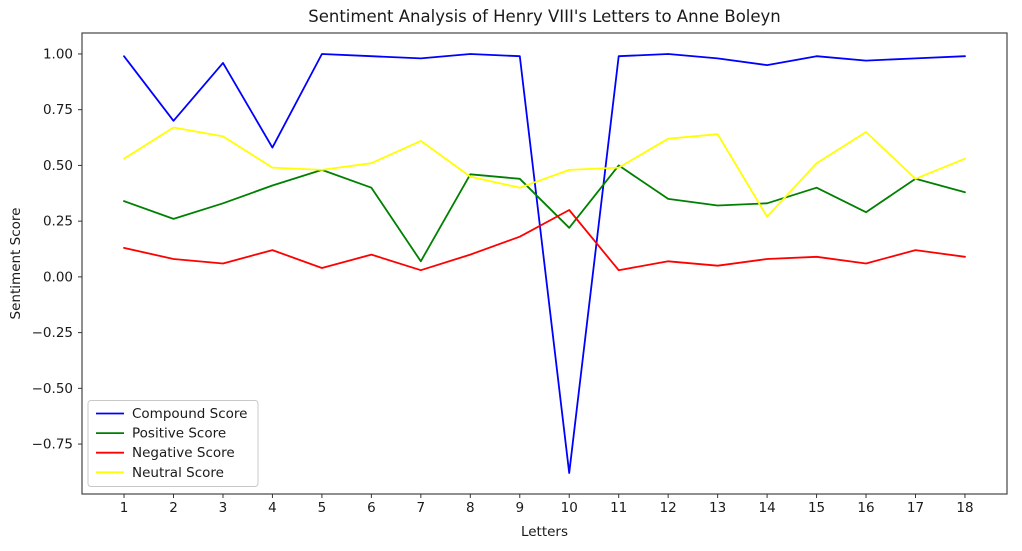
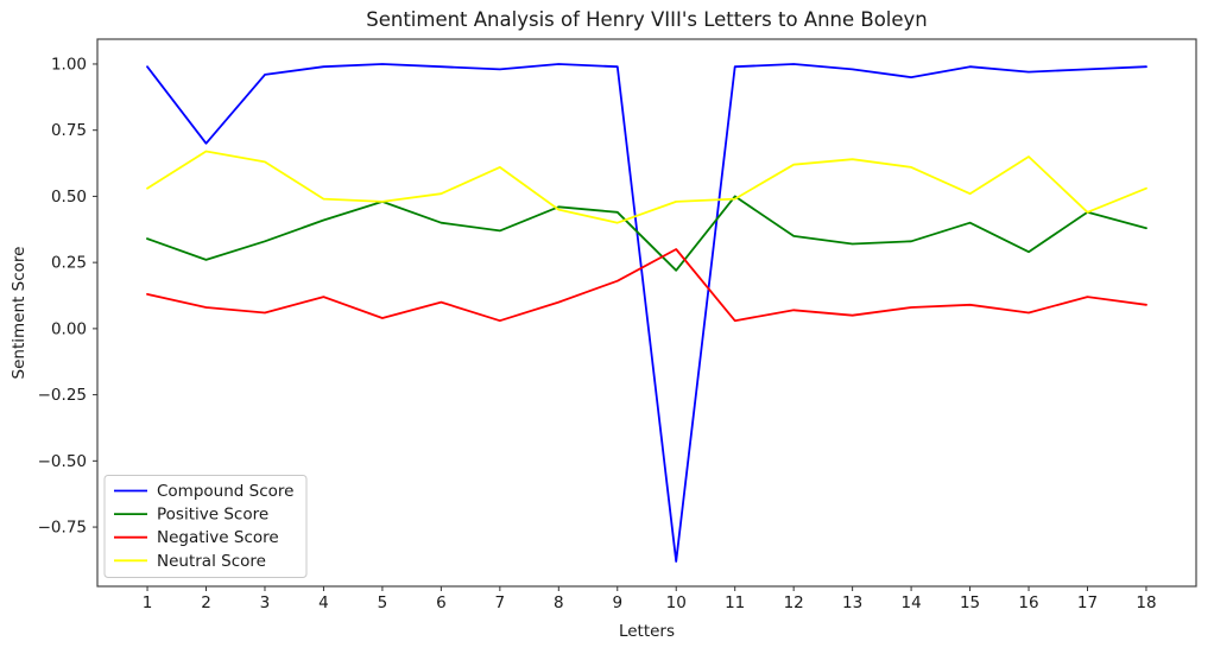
Compound Score/4: 0.58 -> 0.99
Positive Score/7: 0.07 -> 0.37
Neutral Score/14: 0.27 -> 0.61
